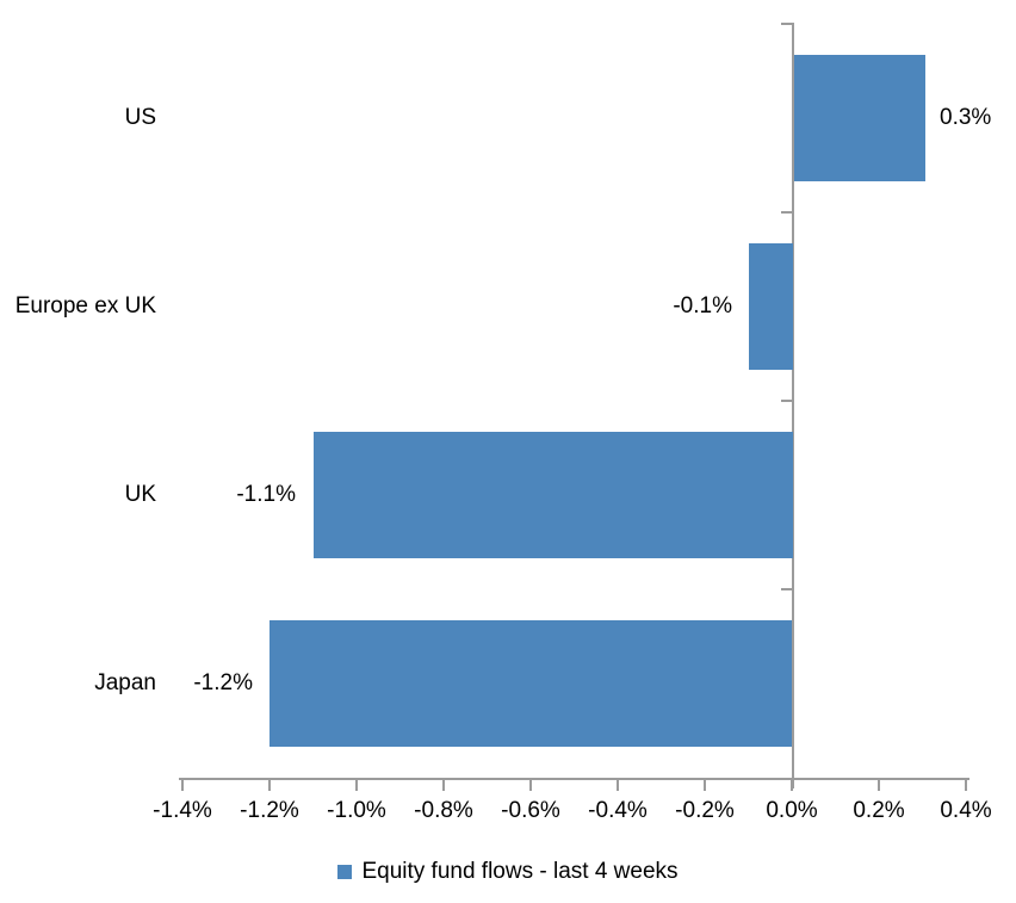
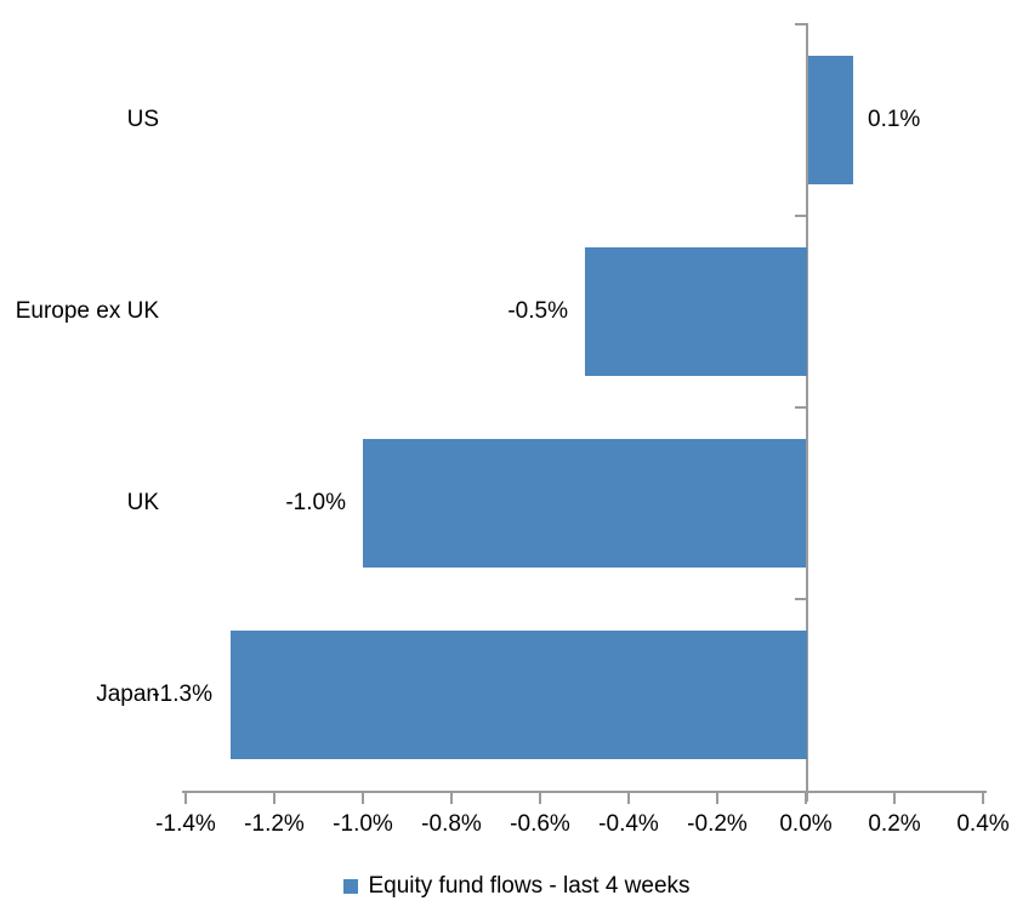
US: 0.3% -> 0.1%
Europe ex UK: -0.1% -> -0.5%
UK: -1.1% -> -1.0%
Japan: -1.2% -> -1.3%
